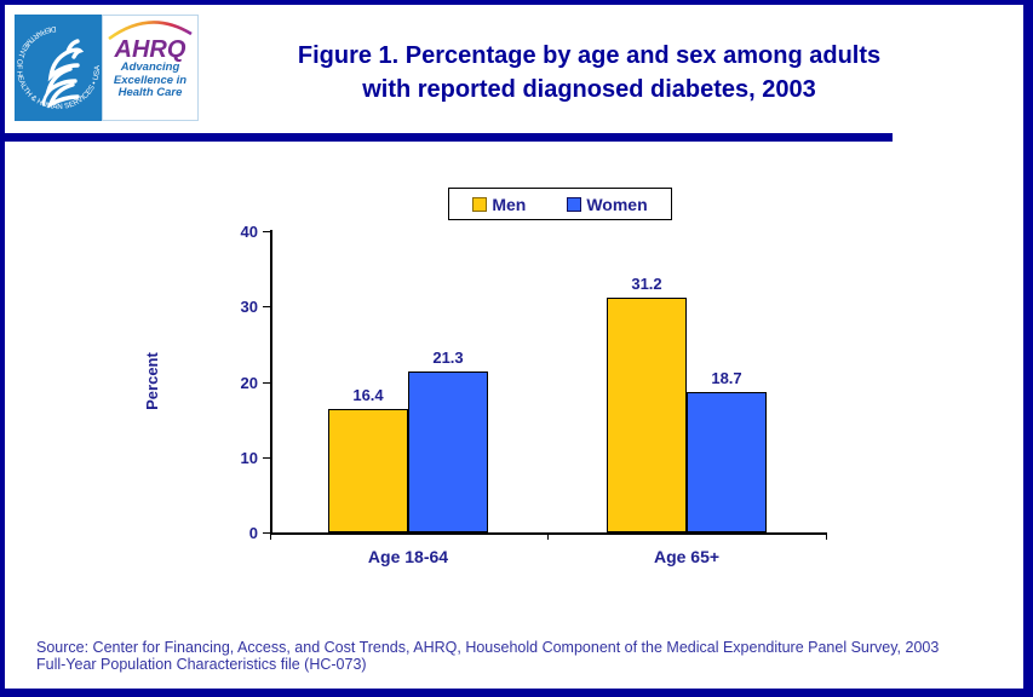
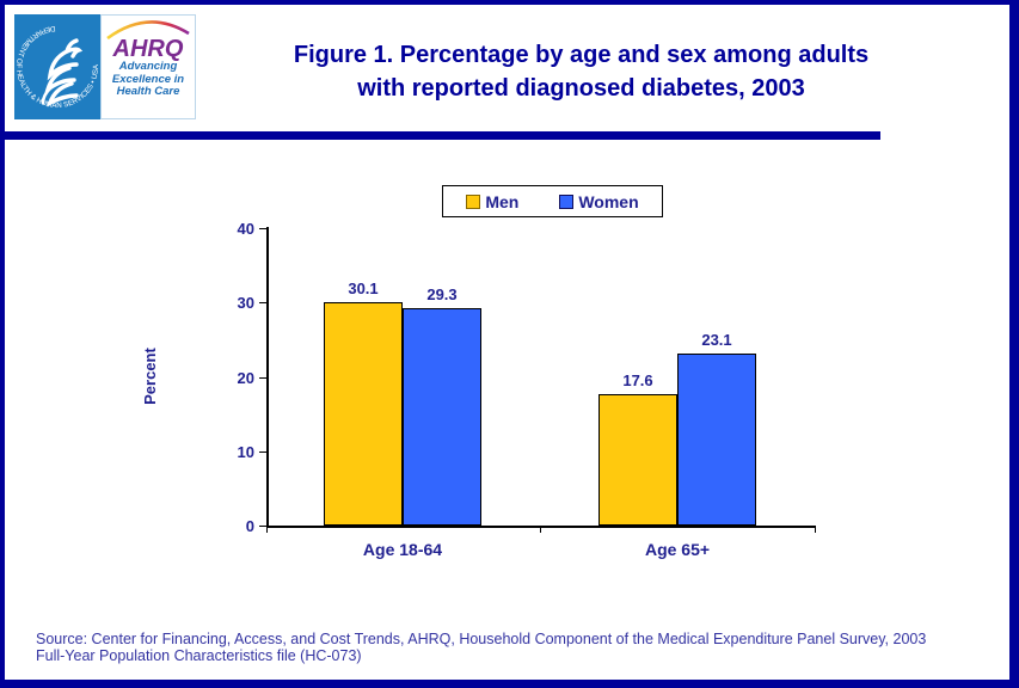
Men/Age 18-64: 16.4 -> 30.1
Women/Age 18-64: 21.3 -> 29.3
Men/Age 65+: 31.2 -> 17.6
Women/Age 65+: 18.7 -> 23.1
